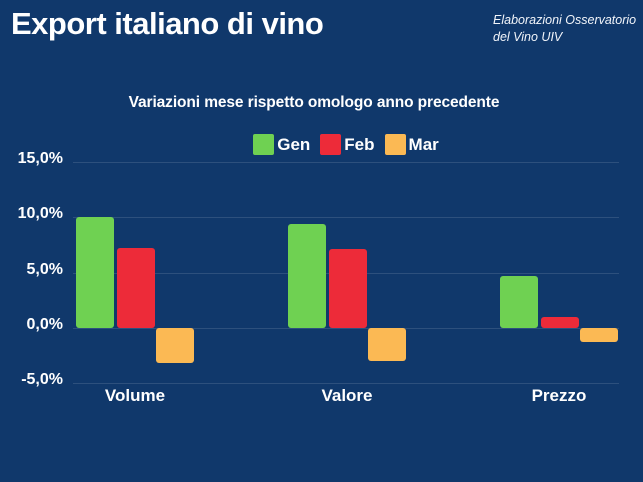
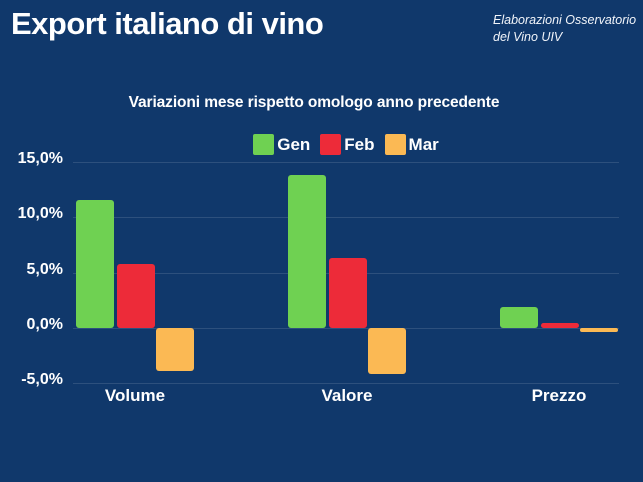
Gen/Volume: 10,0% -> 11,6%
Feb/Volume: 7,2% -> 5,8%
Mar/Volume: -3,2% -> -3,9%
Gen/Valore: 9,4% -> 13,8%
Feb/Valore: 7,1% -> 6,3%
Mar/Valore: -3,0% -> -4,2%
Gen/Prezzo: 4,7% -> 1,9%
Feb/Prezzo: 1,0% -> 0,4%
Mar/Prezzo: -1,3% -> -0,4%
